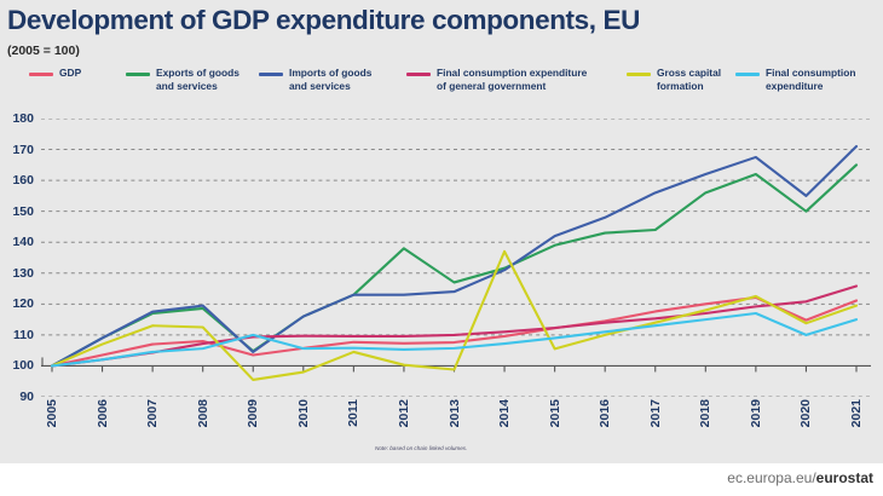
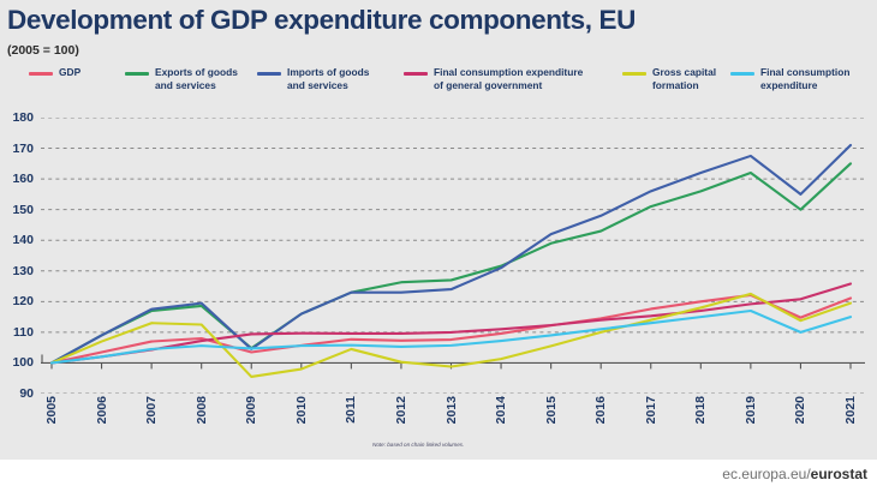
Final consumption expenditure/2009: 110 -> 105
Exports of goods and services/2012: 138 -> 126
Gross capital formation/2014: 137 -> 101
Exports of goods and services/2017: 144 -> 151
